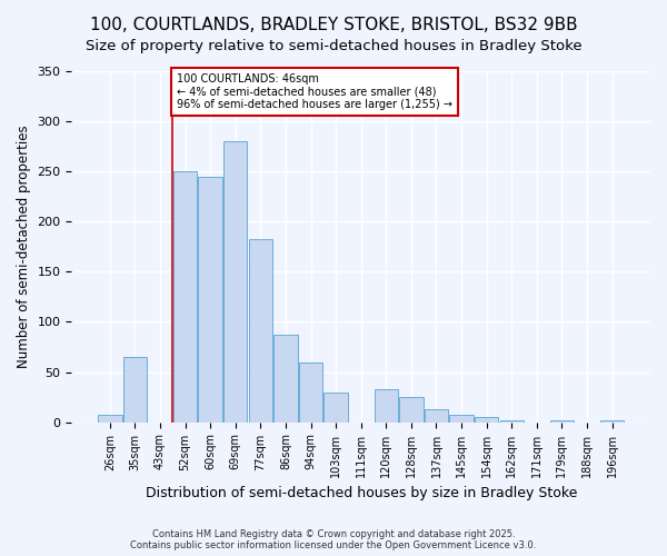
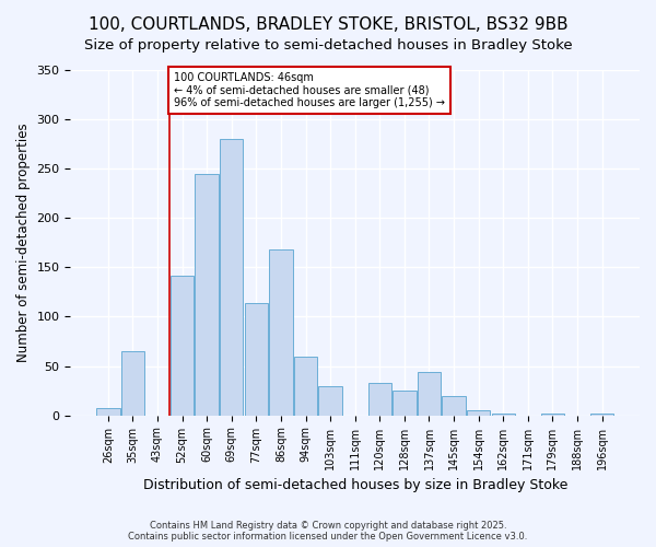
52sqm: 250 -> 142
77sqm: 183 -> 114
86sqm: 87 -> 168
137sqm: 13 -> 44
145sqm: 7 -> 20
